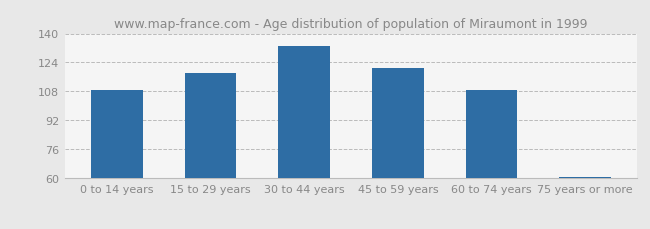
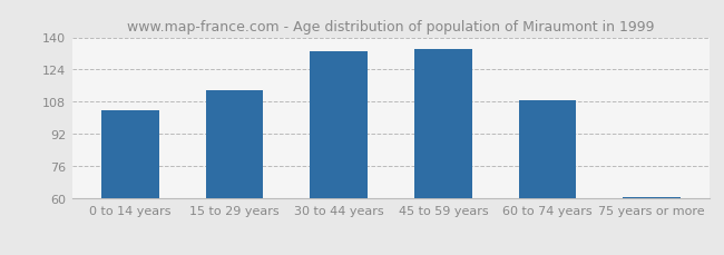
0 to 14 years: 109 -> 104
15 to 29 years: 118 -> 114
45 to 59 years: 121 -> 134
